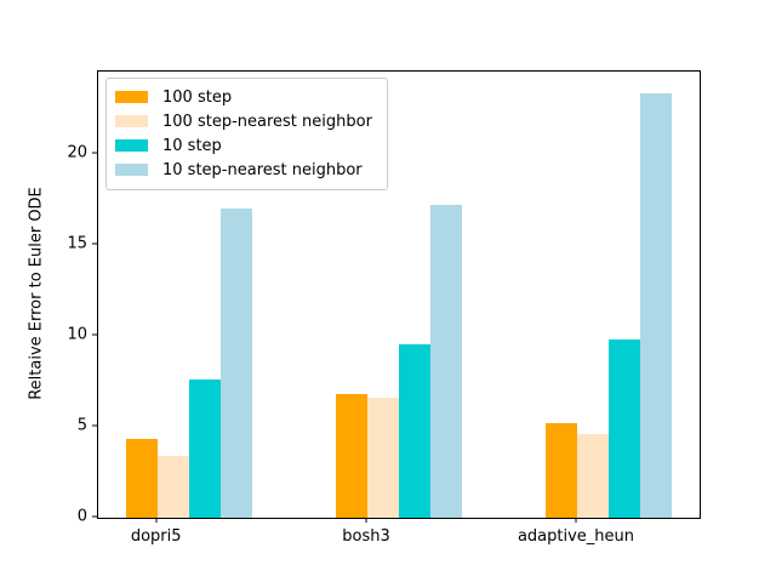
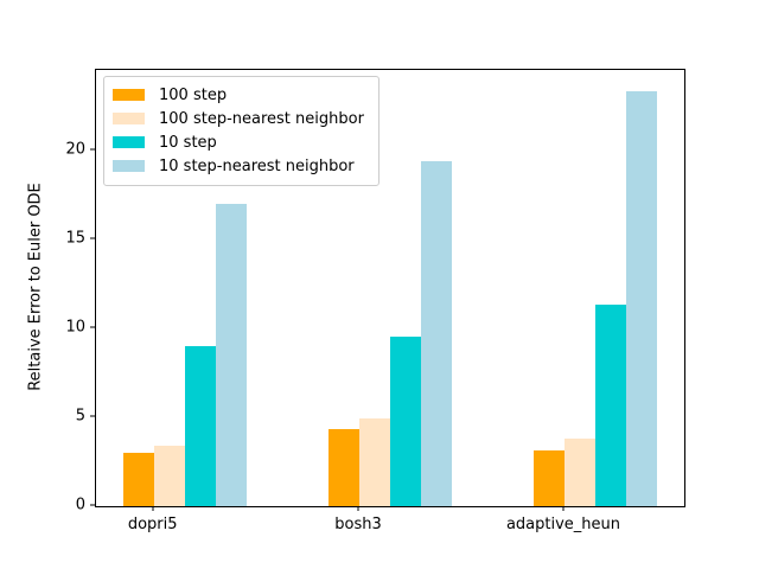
100 step/dopri5: 4.3 -> 3.0
10 step/dopri5: 7.6 -> 9.0
100 step/bosh3: 6.8 -> 4.3
100 step-nearest neighbor/bosh3: 6.6 -> 4.9
10 step-nearest neighbor/bosh3: 17.2 -> 19.4
100 step/adaptive_heun: 5.2 -> 3.1
100 step-nearest neighbor/adaptive_heun: 4.6 -> 3.8
10 step/adaptive_heun: 9.8 -> 11.3
